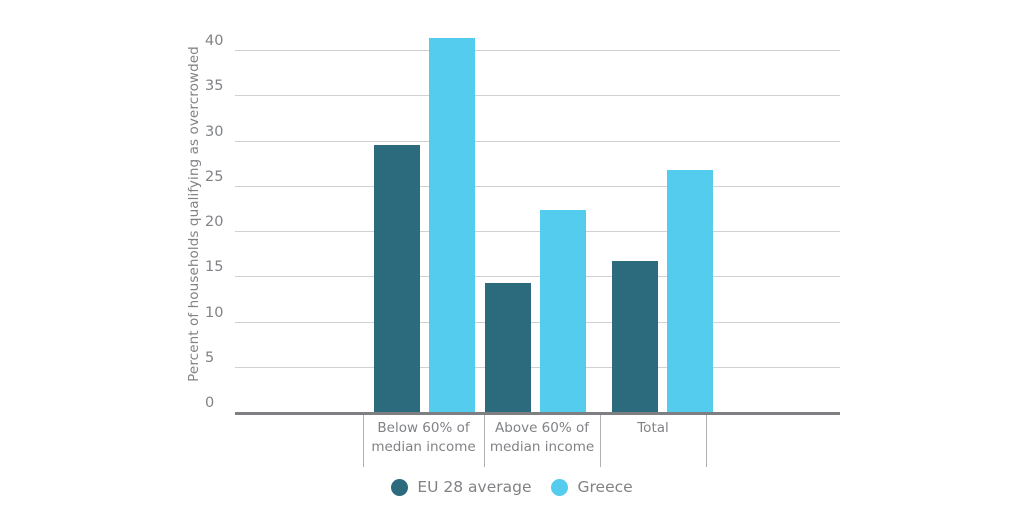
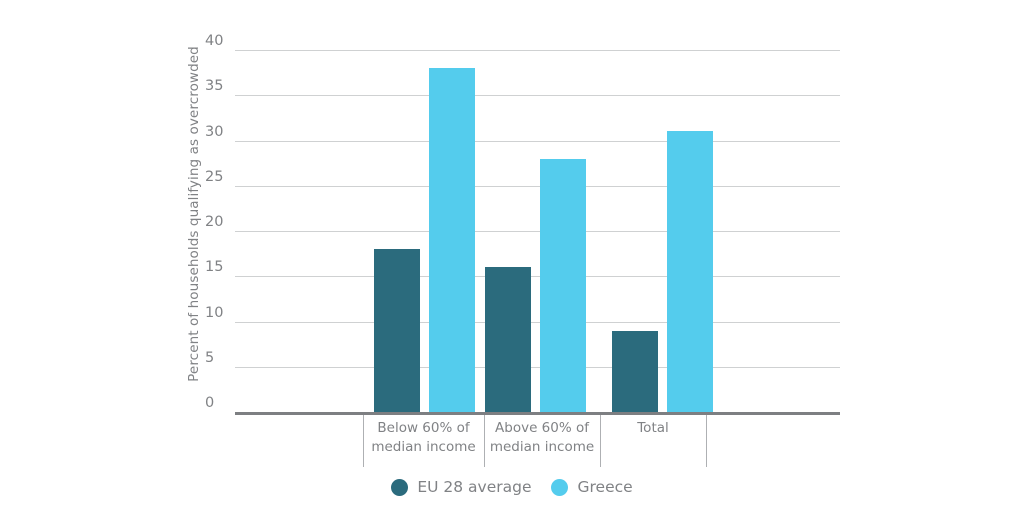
EU 28 average/Below 60% of median income: 30 -> 18
Greece/Below 60% of median income: 41 -> 38
EU 28 average/Above 60% of median income: 14 -> 16
Greece/Above 60% of median income: 22 -> 28
EU 28 average/Total: 17 -> 9
Greece/Total: 27 -> 31
